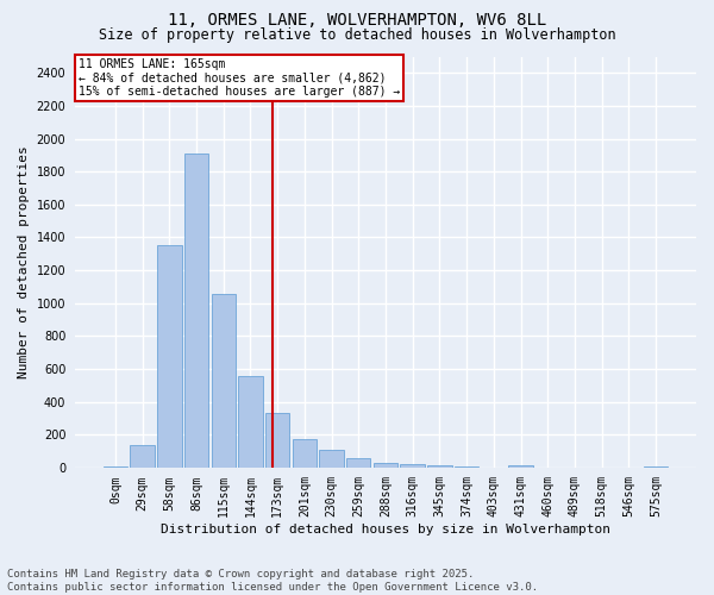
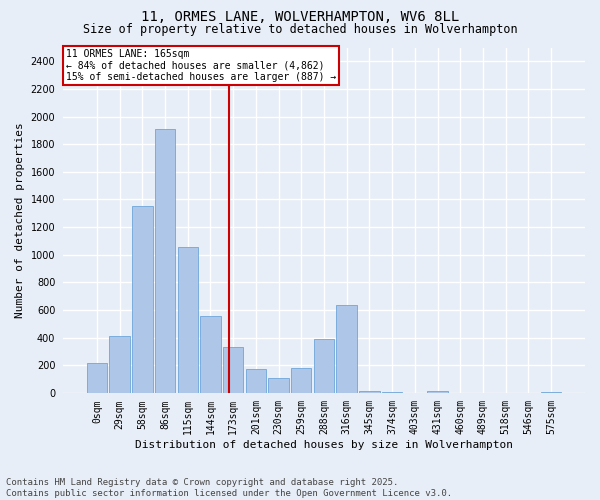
0sqm: 10 -> 220
29sqm: 140 -> 410
259sqm: 60 -> 180
288sqm: 30 -> 390
316sqm: 20 -> 640
